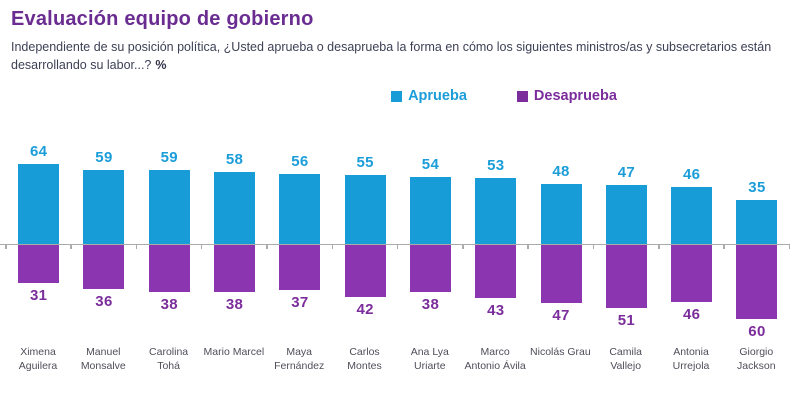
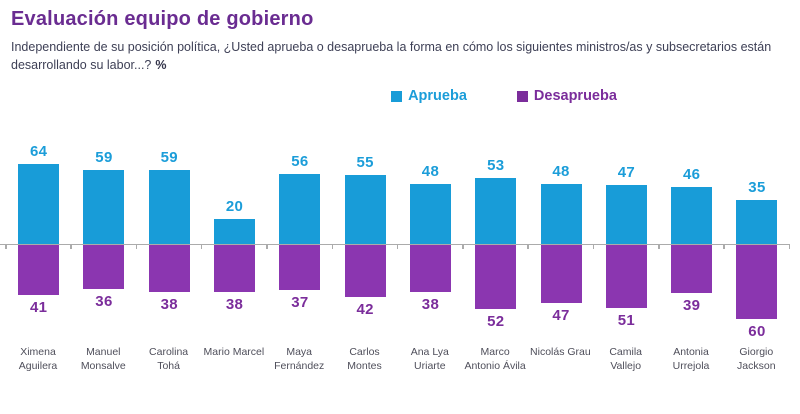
Desaprueba/Ximena Aguilera: 31 -> 41
Aprueba/Mario Marcel: 58 -> 20
Aprueba/Ana Lya Uriarte: 54 -> 48
Desaprueba/Marco Antonio Ávila: 43 -> 52
Desaprueba/Antonia Urrejola: 46 -> 39
